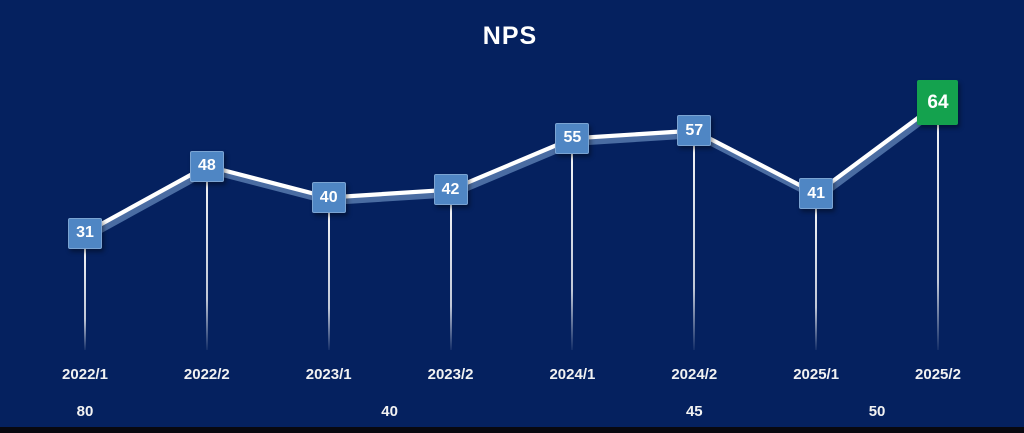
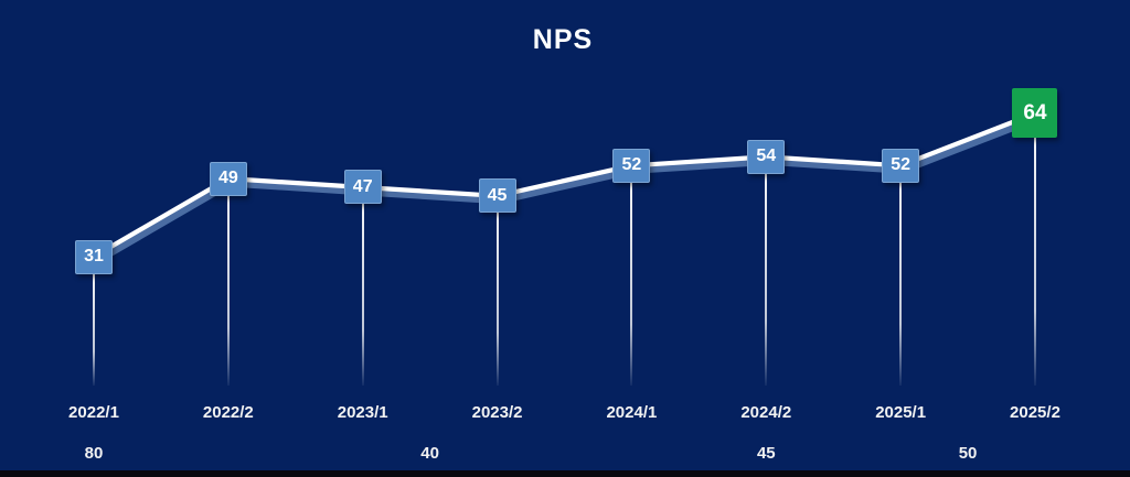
2022/2: 48 -> 49
2023/1: 40 -> 47
2023/2: 42 -> 45
2024/1: 55 -> 52
2024/2: 57 -> 54
2025/1: 41 -> 52
